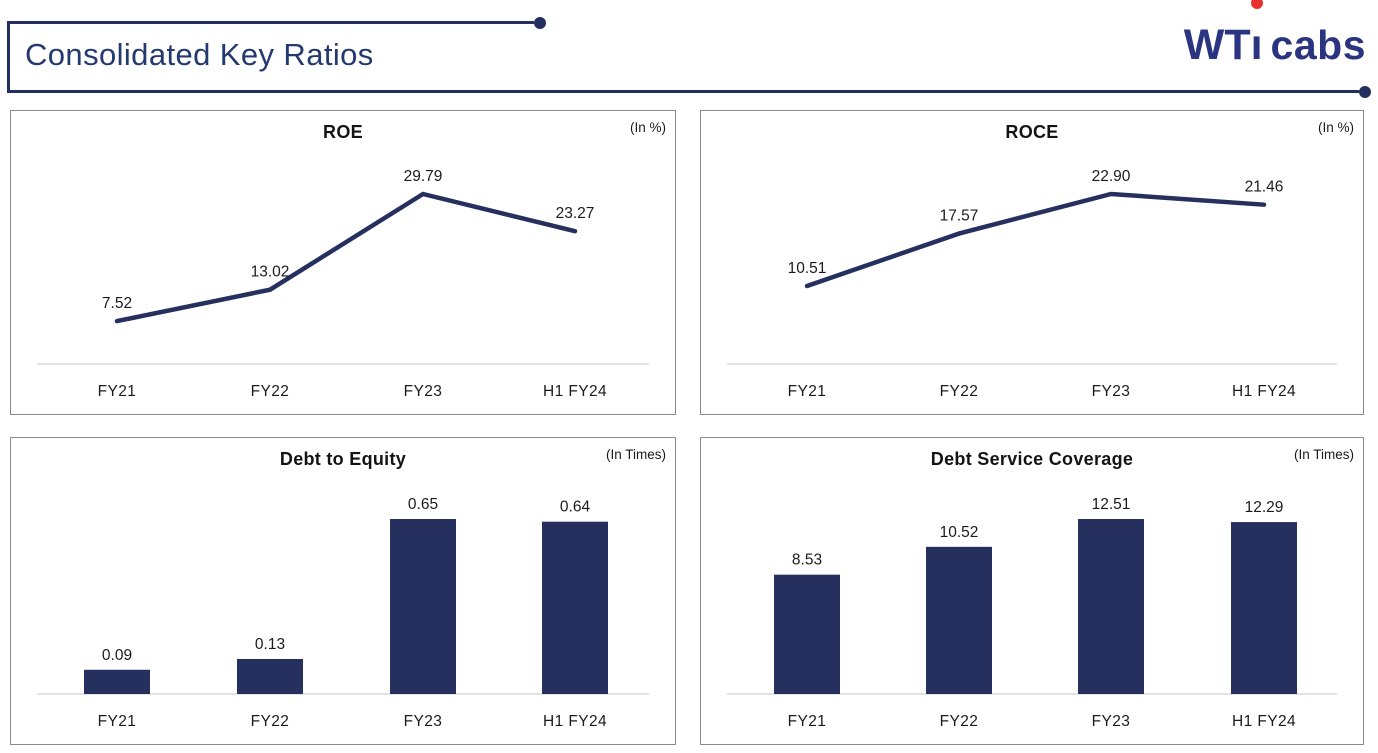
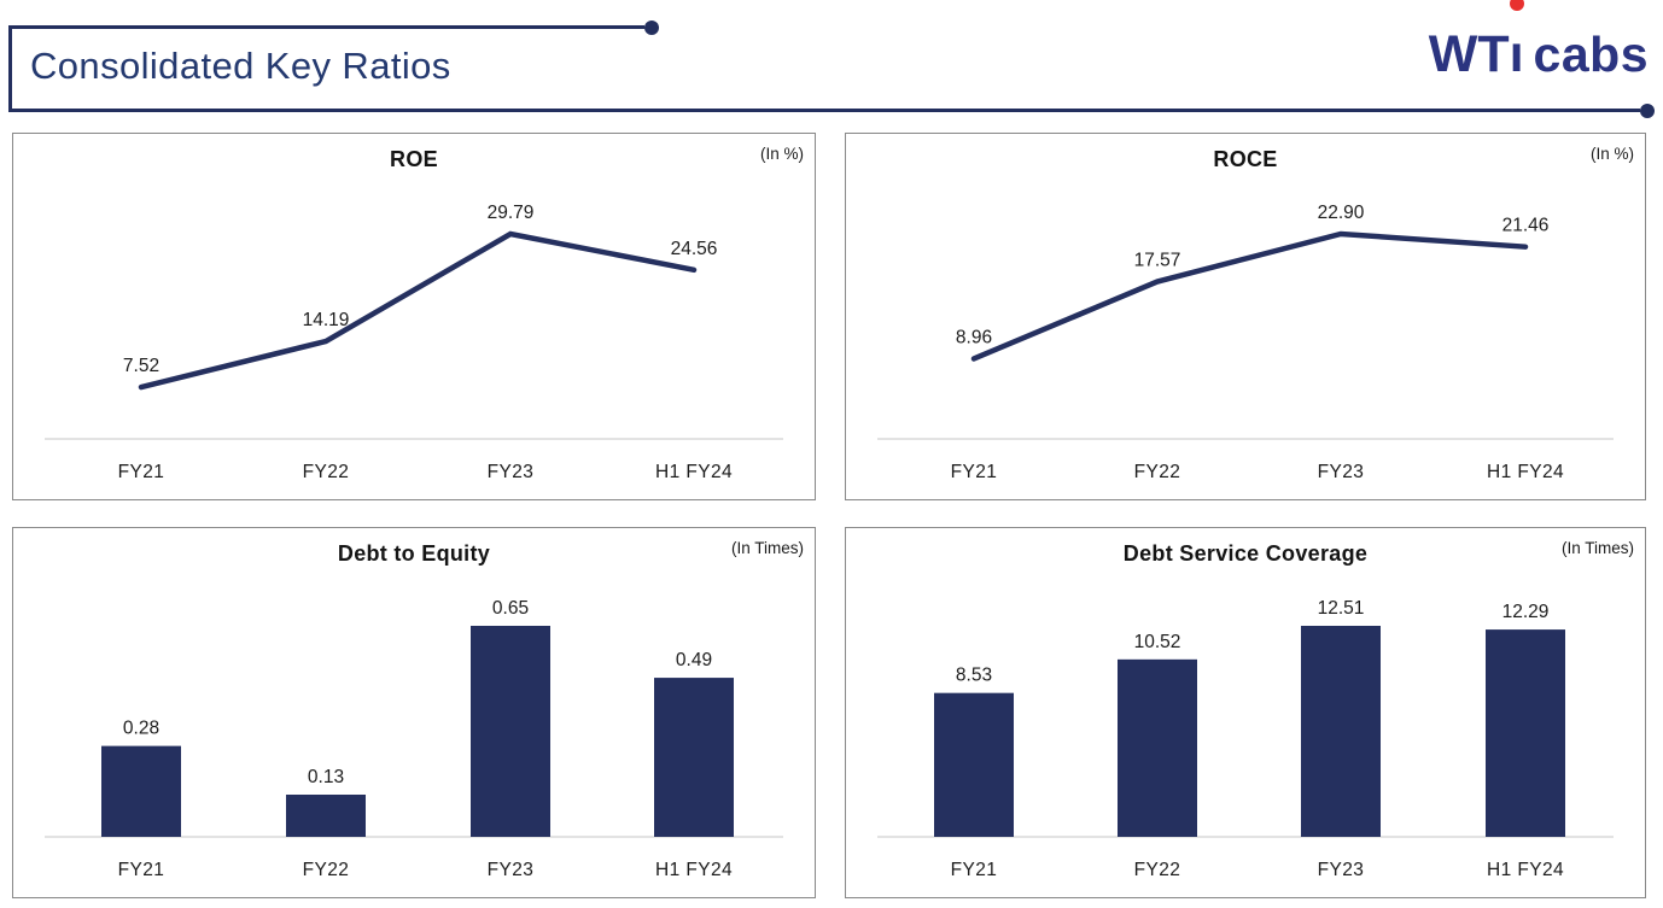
ROE/FY22: 13.02 -> 14.19
ROE/H1 FY24: 23.27 -> 24.56
ROCE/FY21: 10.51 -> 8.96
Debt to Equity/FY21: 0.09 -> 0.28
Debt to Equity/H1 FY24: 0.64 -> 0.49
